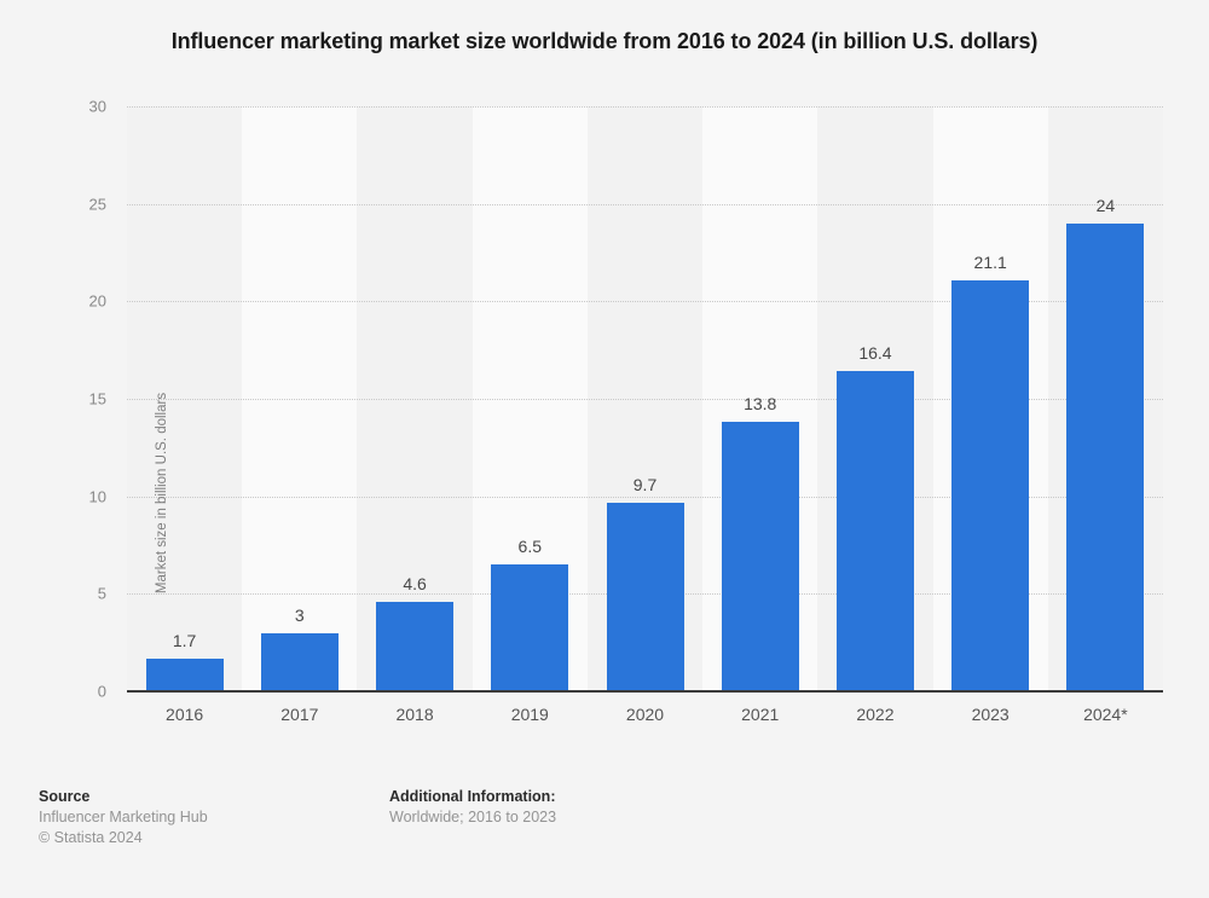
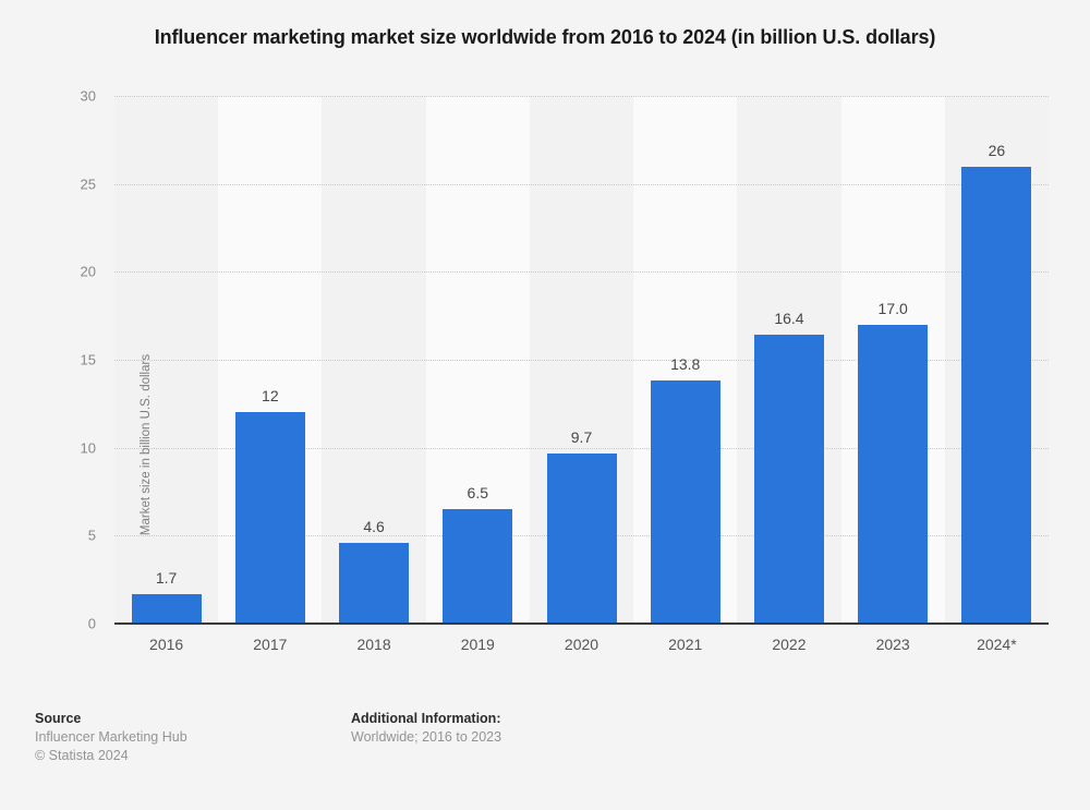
2017: 3 -> 12
2023: 21.1 -> 17.0
2024*: 24 -> 26
